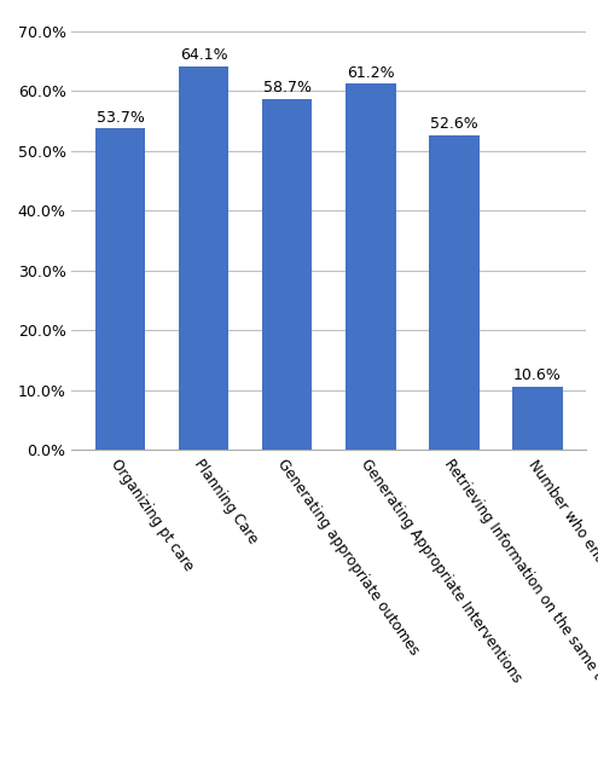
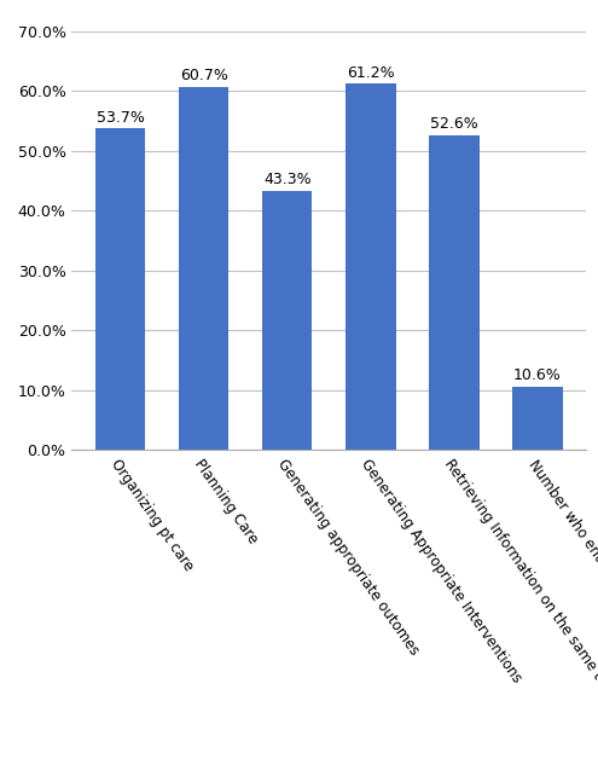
Planning Care: 64.1% -> 60.7%
Generating appropriate outomes: 58.7% -> 43.3%
